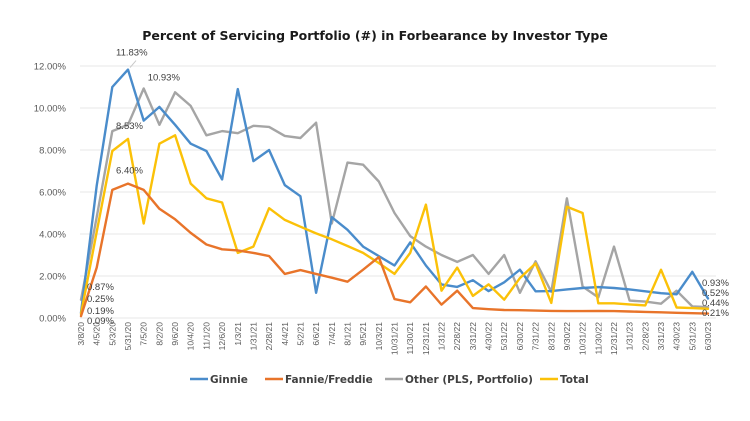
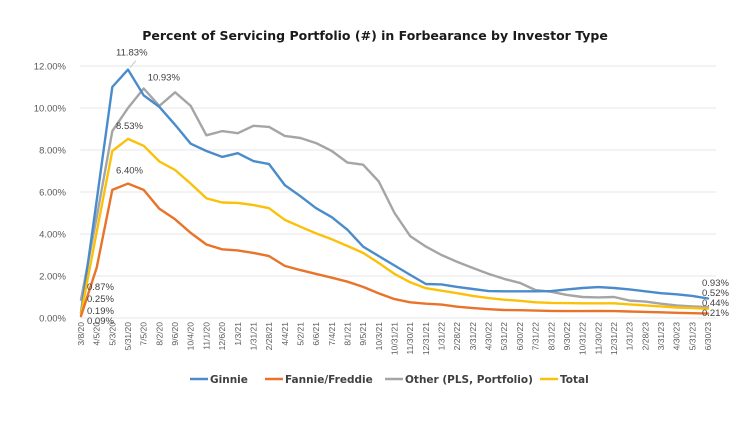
Ginnie/4/5/20: 6.3% -> 5.6%
Other (PLS, Portfolio)/5/31/20: 9.2% -> 10.0%
Ginnie/7/5/20: 9.4% -> 10.6%
Total/7/5/20: 4.5% -> 8.2%
Other (PLS, Portfolio)/8/2/20: 9.2% -> 10.1%
Total/8/2/20: 8.3% -> 7.5%
Total/9/6/20: 8.7% -> 7.0%
Ginnie/12/6/20: 6.6% -> 7.7%
Ginnie/1/3/21: 10.9% -> 7.8%
Total/1/3/21: 3.1% -> 5.5%
Total/1/31/21: 3.4% -> 5.4%
Ginnie/2/28/21: 8.0% -> 7.3%
Fannie/Freddie/4/4/21: 2.1% -> 2.5%
Ginnie/6/6/21: 1.2% -> 5.2%
Other (PLS, Portfolio)/6/6/21: 9.3% -> 8.3%
Other (PLS, Portfolio)/7/4/21: 4.5% -> 8.0%
Fannie/Freddie/9/5/21: 2.3% -> 1.5%
Fannie/Freddie/10/3/21: 2.9% -> 1.2%
Ginnie/11/30/21: 3.6% -> 2.0%
Total/11/30/21: 3.1% -> 1.7%
Ginnie/12/31/21: 2.5% -> 1.6%
Fannie/Freddie/12/31/21: 1.5% -> 0.7%
Total/12/31/21: 5.4% -> 1.4%
Fannie/Freddie/2/28/22: 1.3% -> 0.5%
Total/2/28/22: 2.4% -> 1.2%
Ginnie/3/31/22: 1.8% -> 1.4%
Other (PLS, Portfolio)/3/31/22: 3.0% -> 2.4%
Total/4/30/22: 1.6% -> 0.9%
Ginnie/5/31/22: 1.7% -> 1.3%
Other (PLS, Portfolio)/5/31/22: 3.0% -> 1.9%
Ginnie/6/30/22: 2.3% -> 1.3%
Other (PLS, Portfolio)/6/30/22: 1.2% -> 1.7%
Total/6/30/22: 1.9% -> 0.8%
Other (PLS, Portfolio)/7/31/22: 2.7% -> 1.3%
Total/7/31/22: 2.6% -> 0.8%
Other (PLS, Portfolio)/9/30/22: 5.7% -> 1.1%
Total/9/30/22: 5.3% -> 0.7%
Other (PLS, Portfolio)/10/31/22: 1.5% -> 1.0%
Total/10/31/22: 5.0% -> 0.7%
Other (PLS, Portfolio)/12/31/22: 3.4% -> 1.0%
Total/3/31/23: 2.3% -> 0.6%
Other (PLS, Portfolio)/4/30/23: 1.3% -> 0.6%
Ginnie/5/31/23: 2.2% -> 1.1%
